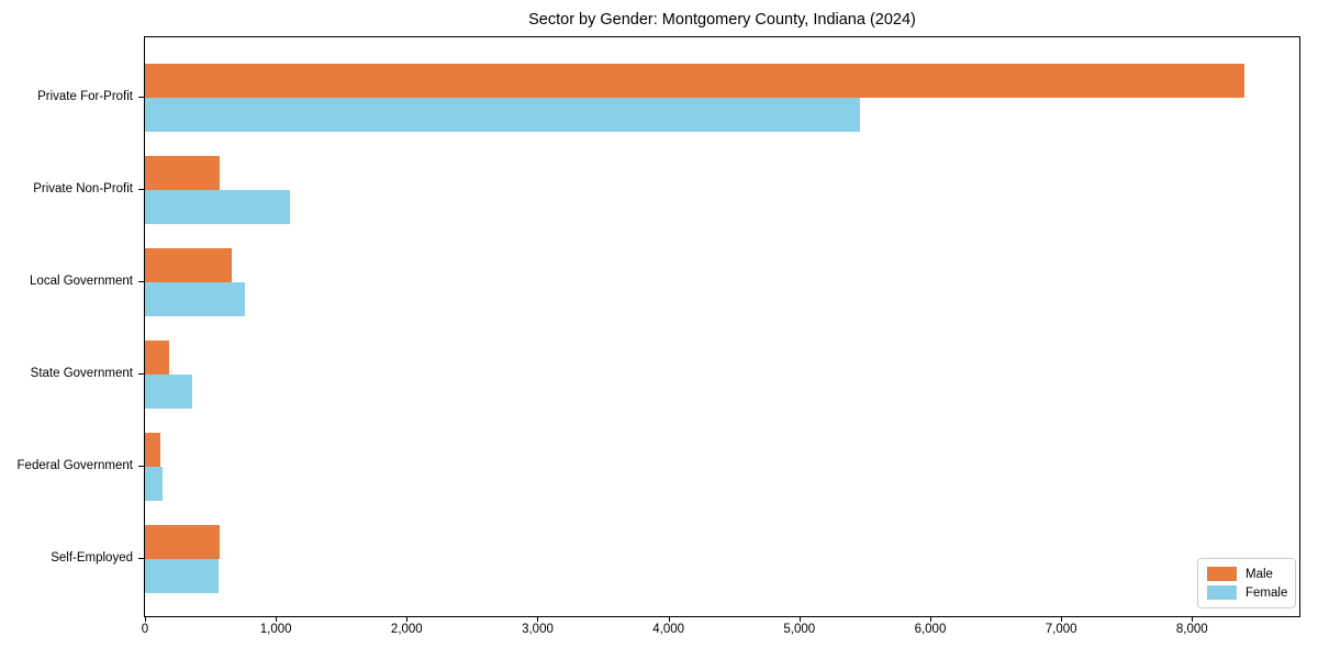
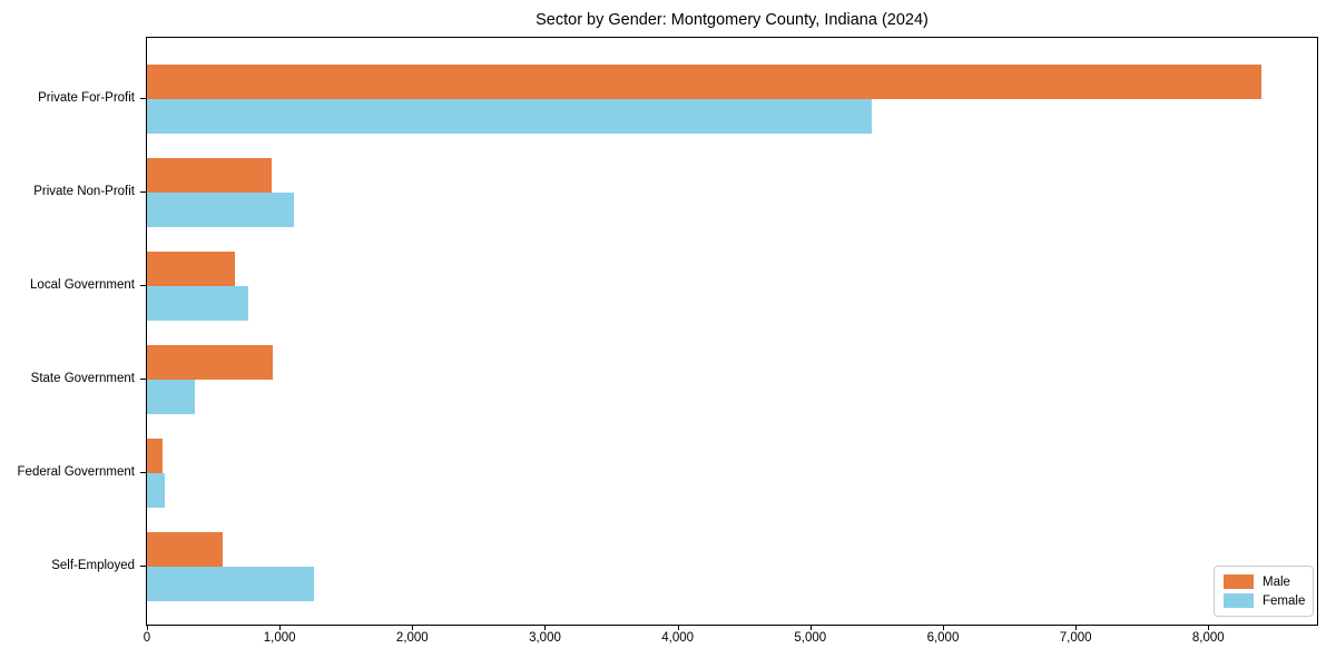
Male/Private Non-Profit: 570 -> 940
Male/State Government: 180 -> 950
Female/Self-Employed: 560 -> 1260
